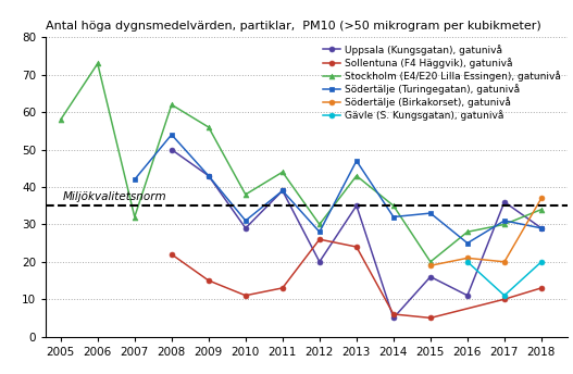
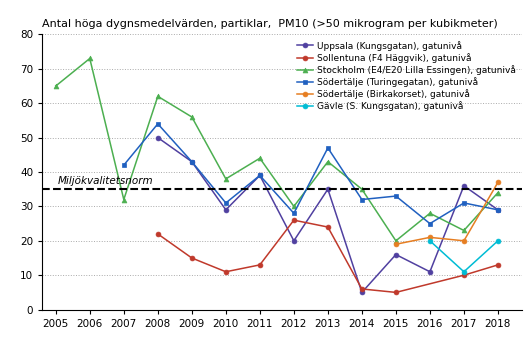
Stockholm (E4/E20 Lilla Essingen), gatunivå/2005: 58 -> 65
Stockholm (E4/E20 Lilla Essingen), gatunivå/2017: 30 -> 23
